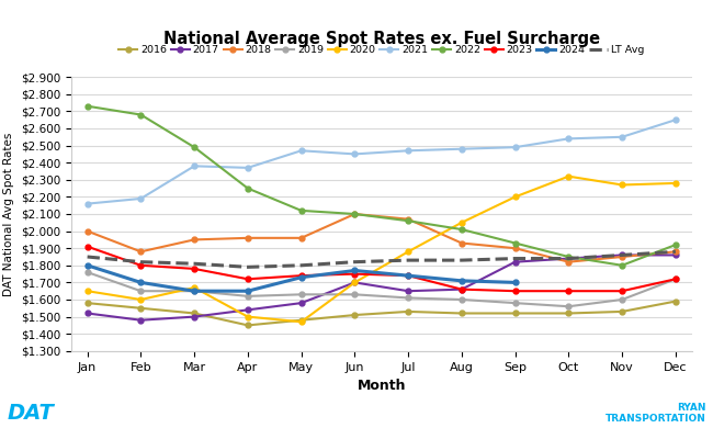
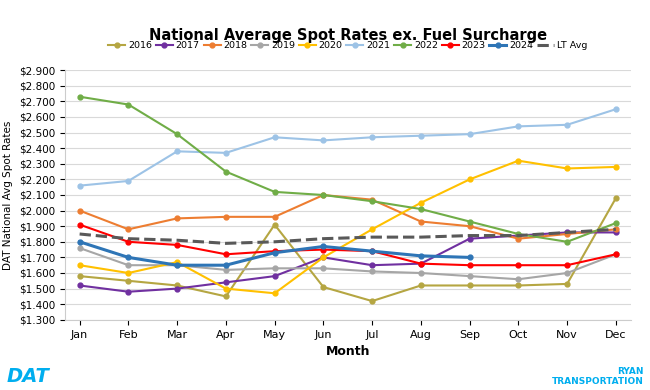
2016/May: $1.48 -> $1.91
2016/Jul: $1.53 -> $1.42
2016/Dec: $1.59 -> $2.08
